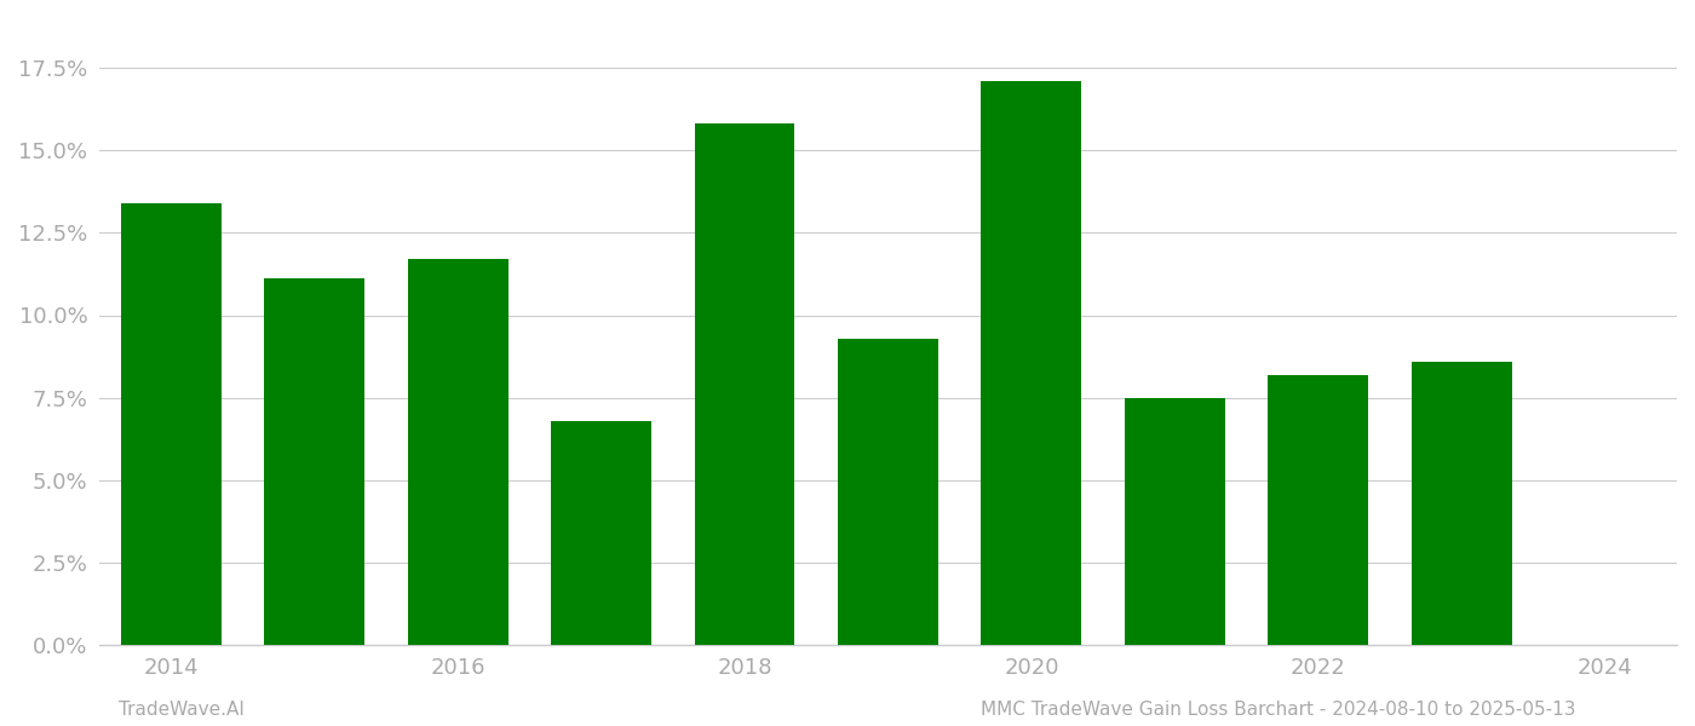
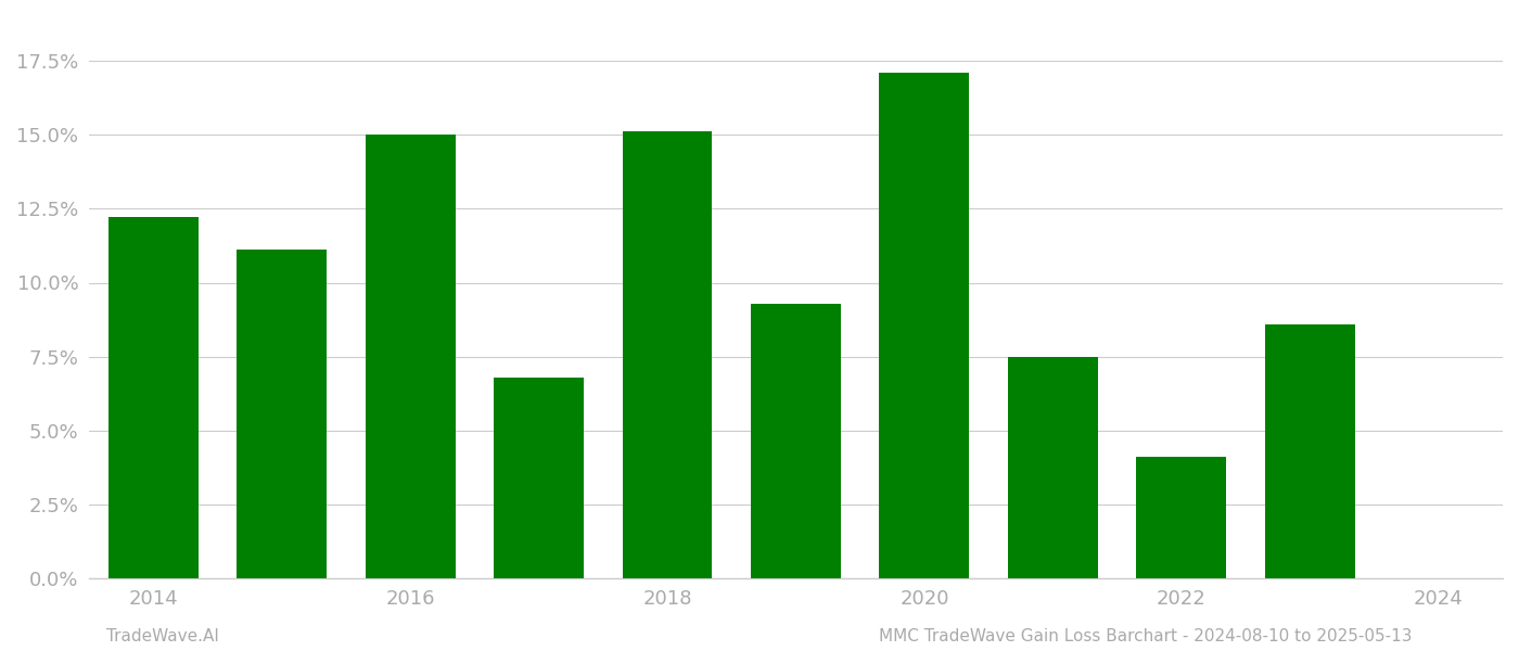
2014: 13.4% -> 12.2%
2016: 11.7% -> 15.0%
2018: 15.8% -> 15.1%
2022: 8.2% -> 4.1%
